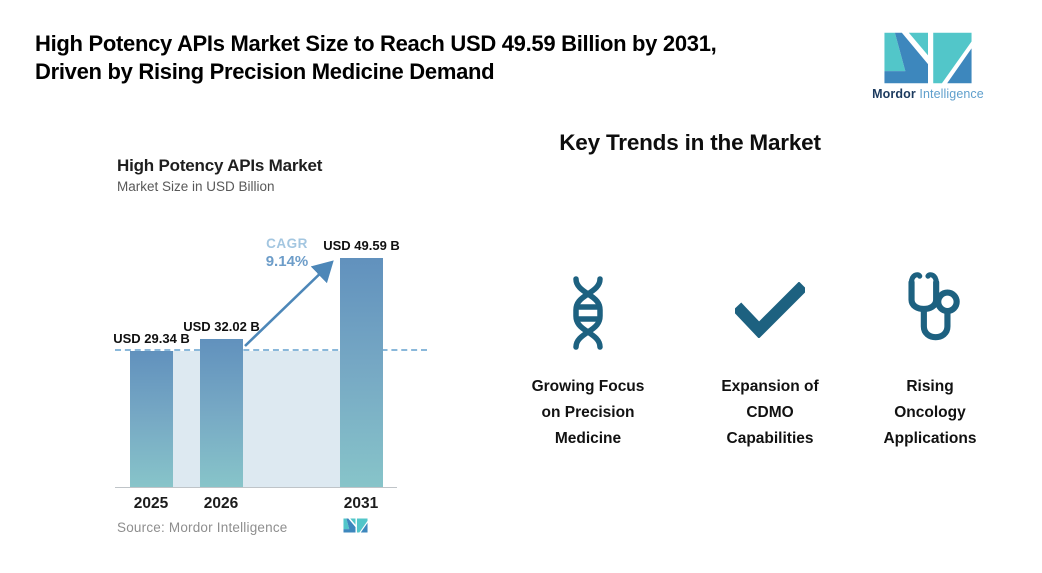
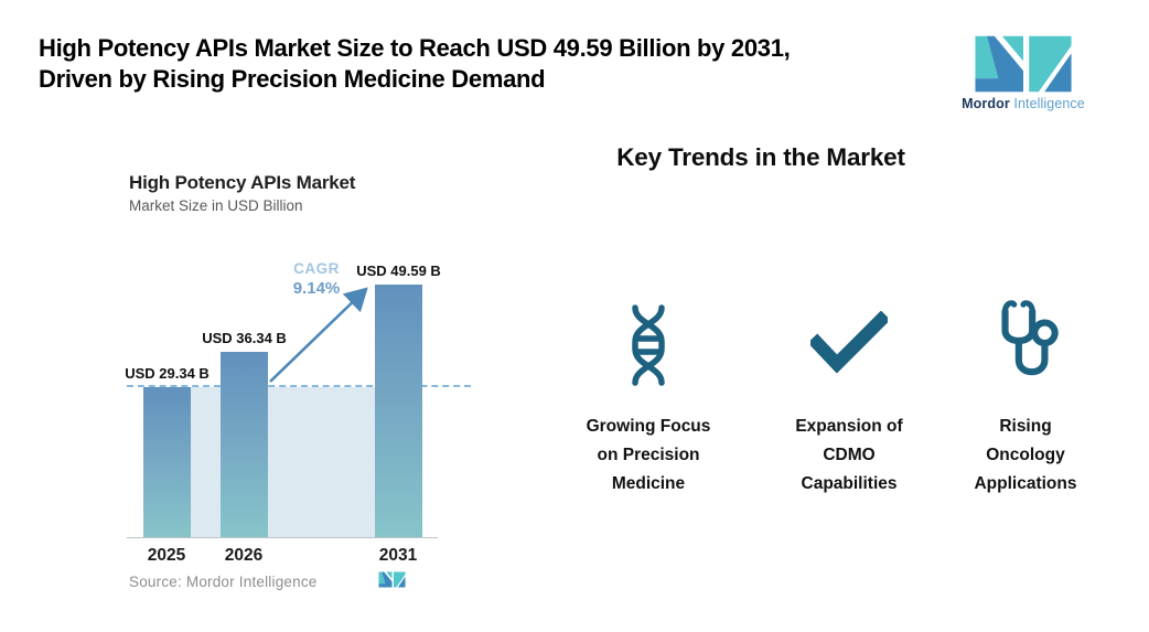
2026: 32.02 -> 36.34
